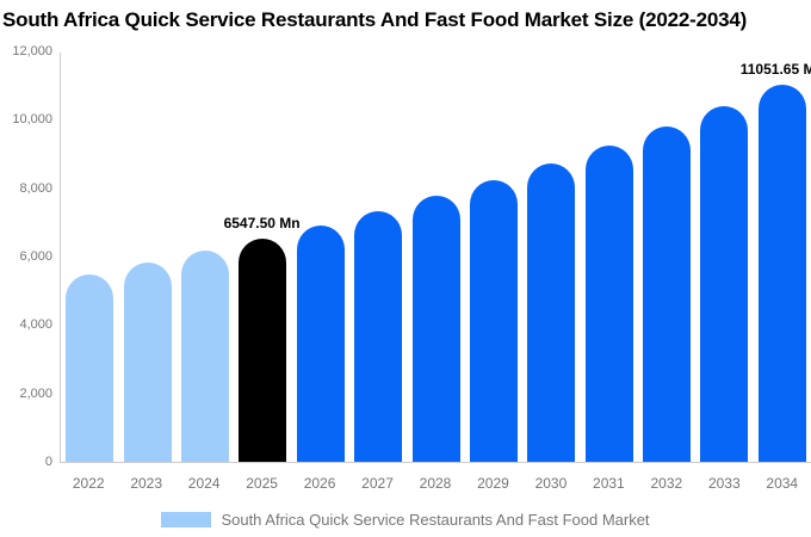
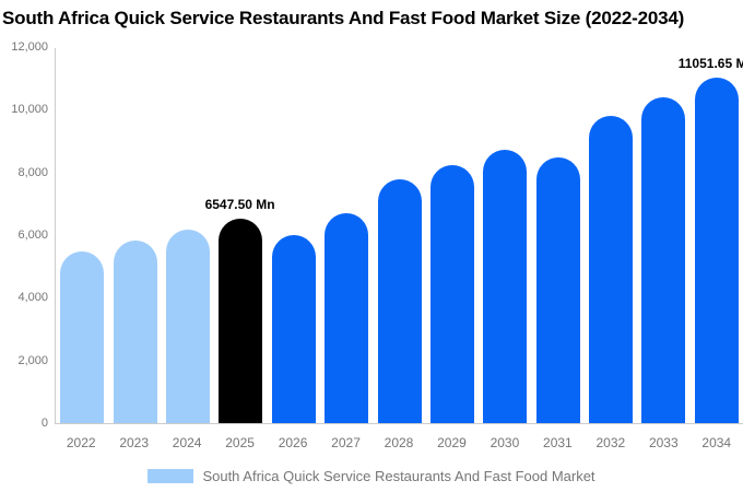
2026: 6900 -> 6000
2027: 7400 -> 6700
2031: 9300 -> 8500
